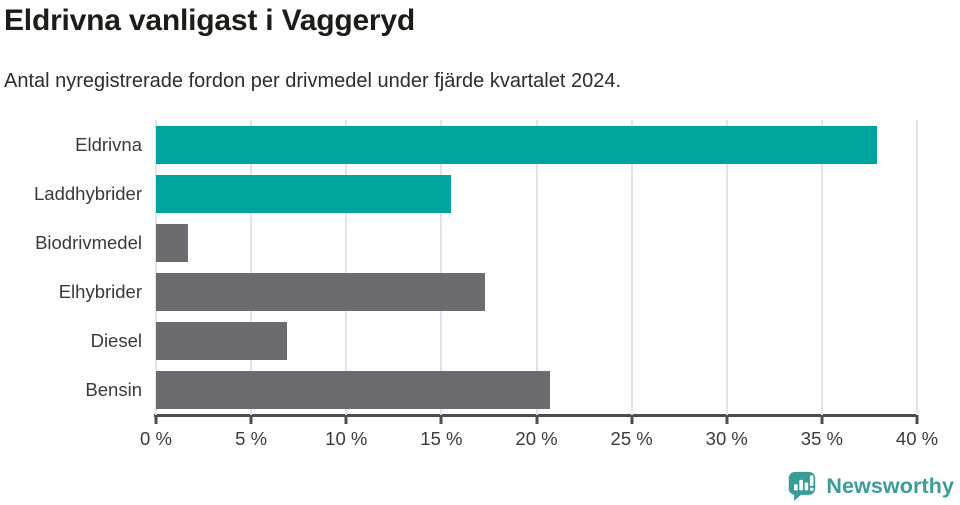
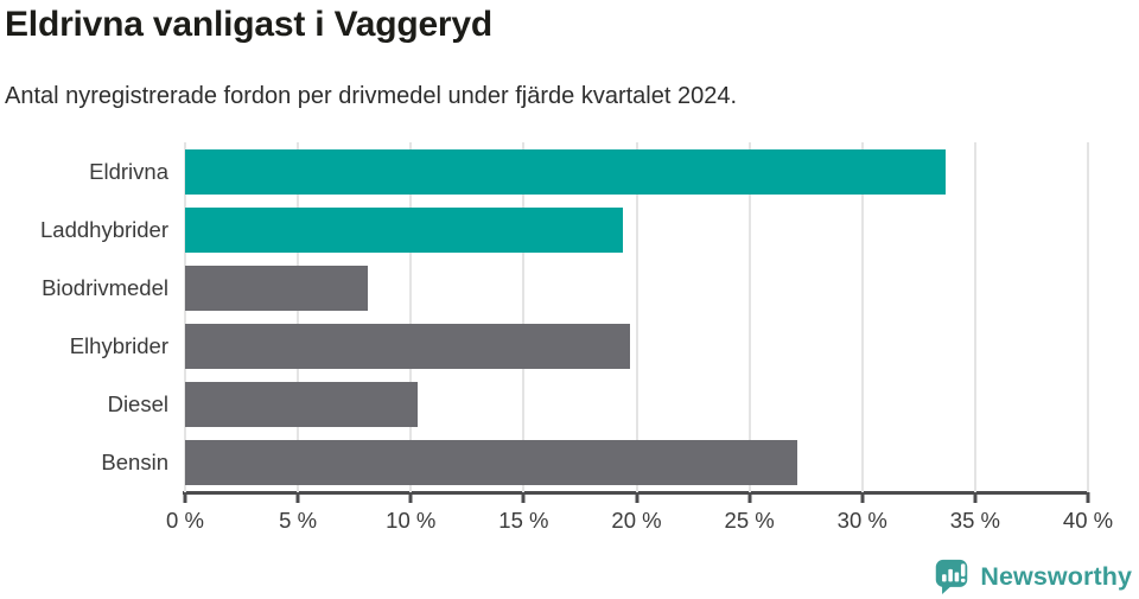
Eldrivna: 37.9% -> 33.7%
Laddhybrider: 15.5% -> 19.4%
Biodrivmedel: 1.7% -> 8.1%
Elhybrider: 17.3% -> 19.7%
Diesel: 6.9% -> 10.3%
Bensin: 20.7% -> 27.1%
